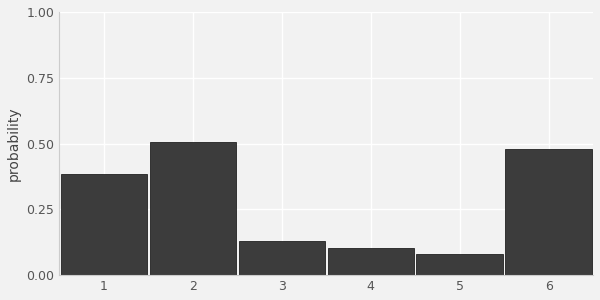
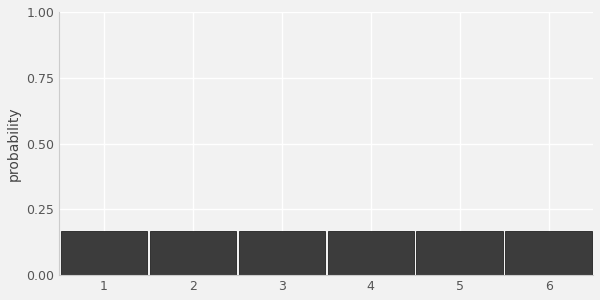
1: 0.385 -> 0.167
2: 0.505 -> 0.167
3: 0.130 -> 0.167
4: 0.105 -> 0.167
5: 0.080 -> 0.167
6: 0.480 -> 0.167
